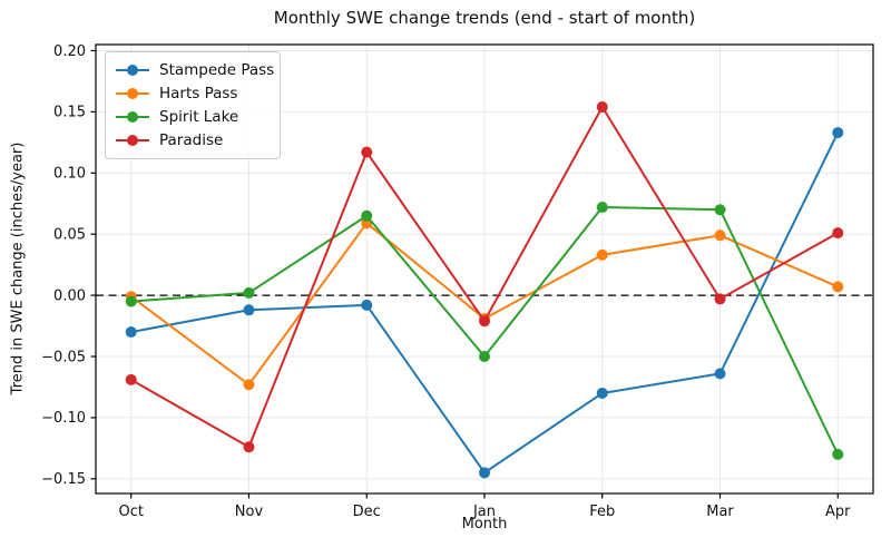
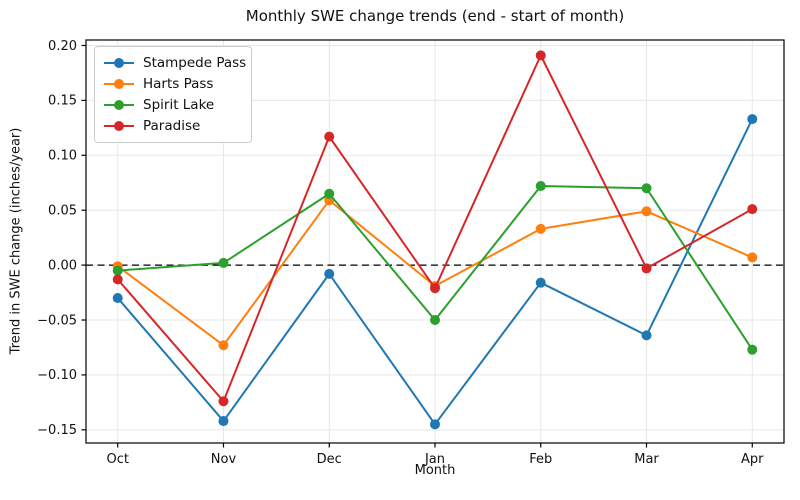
Paradise/Oct: -0.069 -> -0.013
Stampede Pass/Nov: -0.012 -> -0.142
Stampede Pass/Feb: -0.080 -> -0.016
Paradise/Feb: 0.154 -> 0.191
Spirit Lake/Apr: -0.130 -> -0.077
